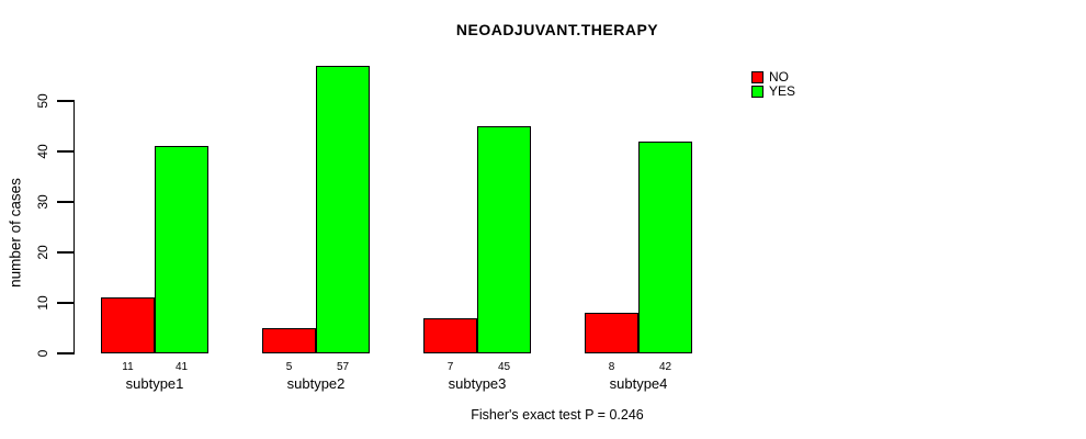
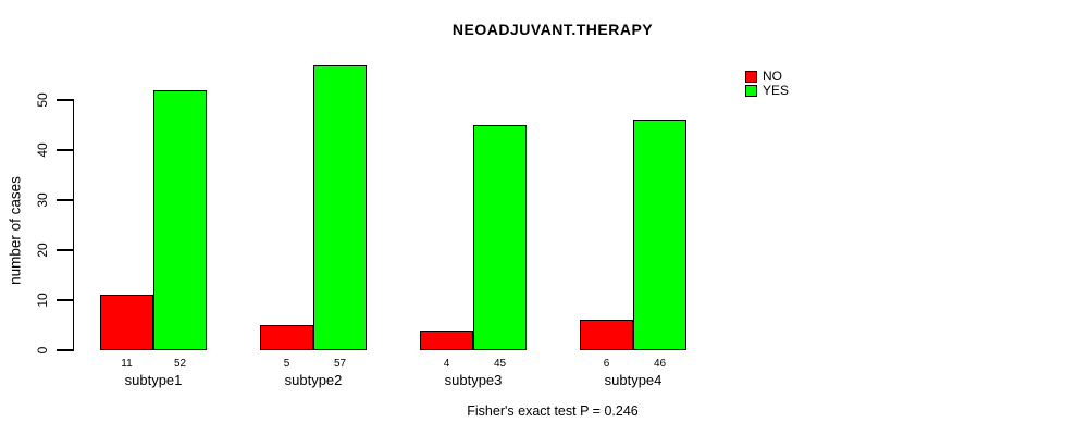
YES/subtype1: 41 -> 52
NO/subtype3: 7 -> 4
NO/subtype4: 8 -> 6
YES/subtype4: 42 -> 46
